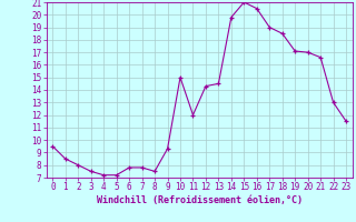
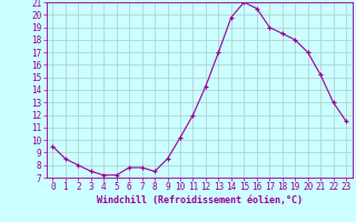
9: 9.3 -> 8.5
10: 15.0 -> 10.2
13: 14.5 -> 17.0
19: 17.1 -> 18.0
21: 16.6 -> 15.2
